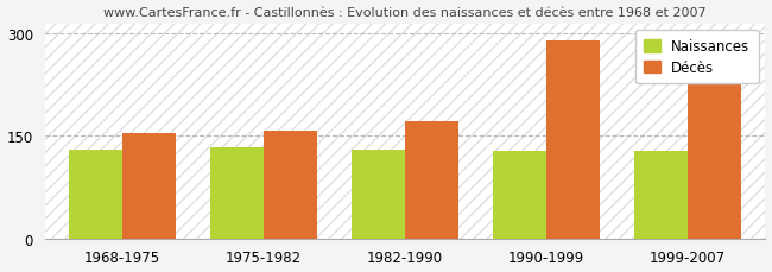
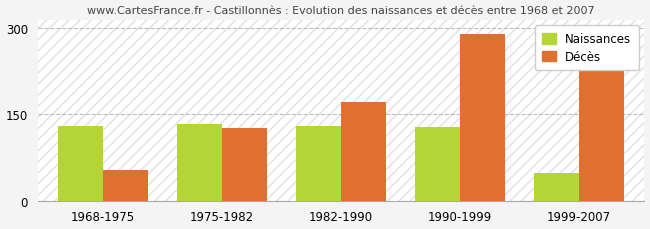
Décès/1968-1975: 154 -> 54
Décès/1975-1982: 157 -> 126
Naissances/1999-2007: 129 -> 48
